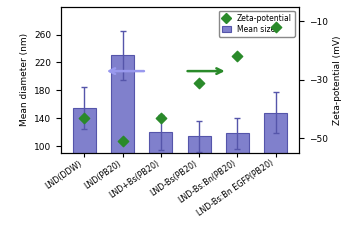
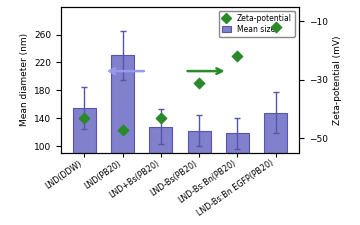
Zeta-potential/LND(PB20): -51 -> -47
Mean size/LND+Bs(PB20): 120 -> 128
Mean size/LND-Bs(PB20): 114 -> 122
